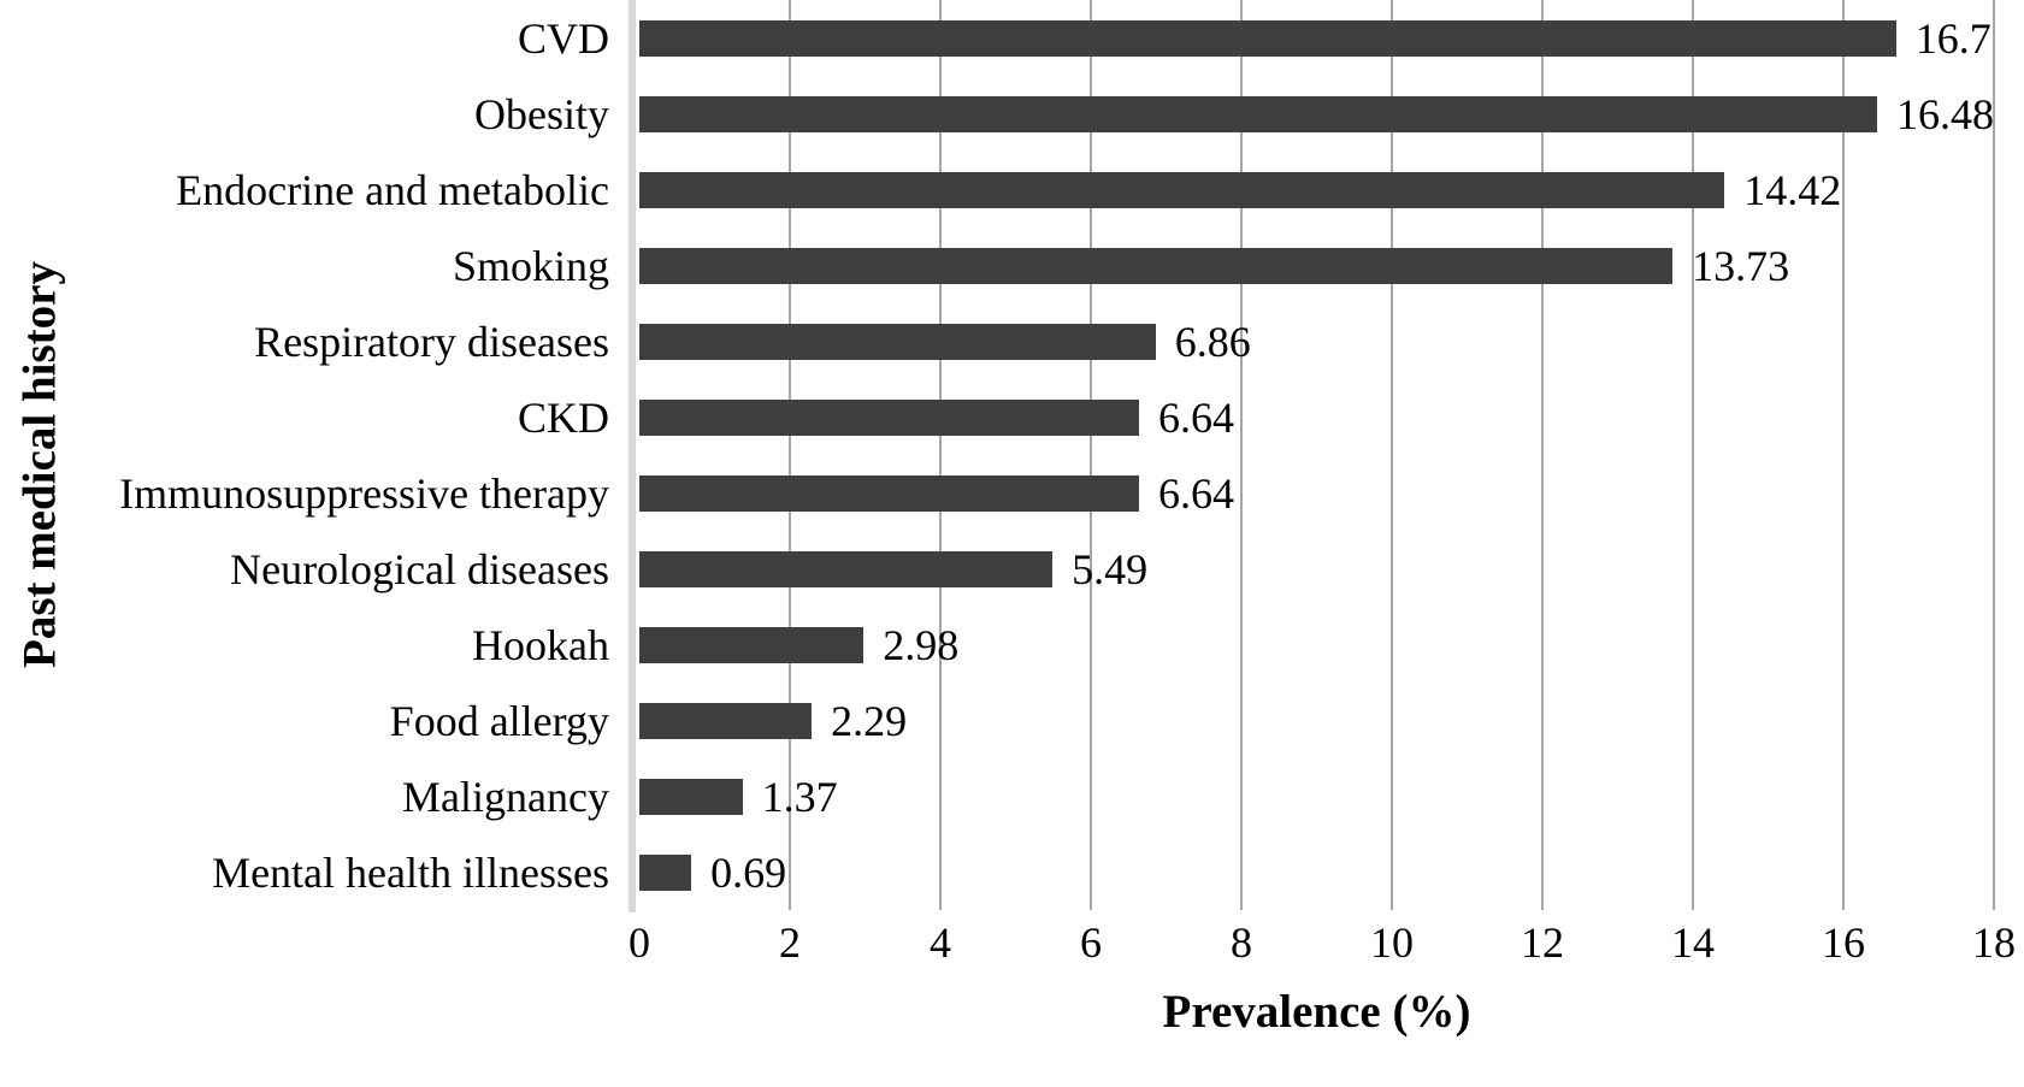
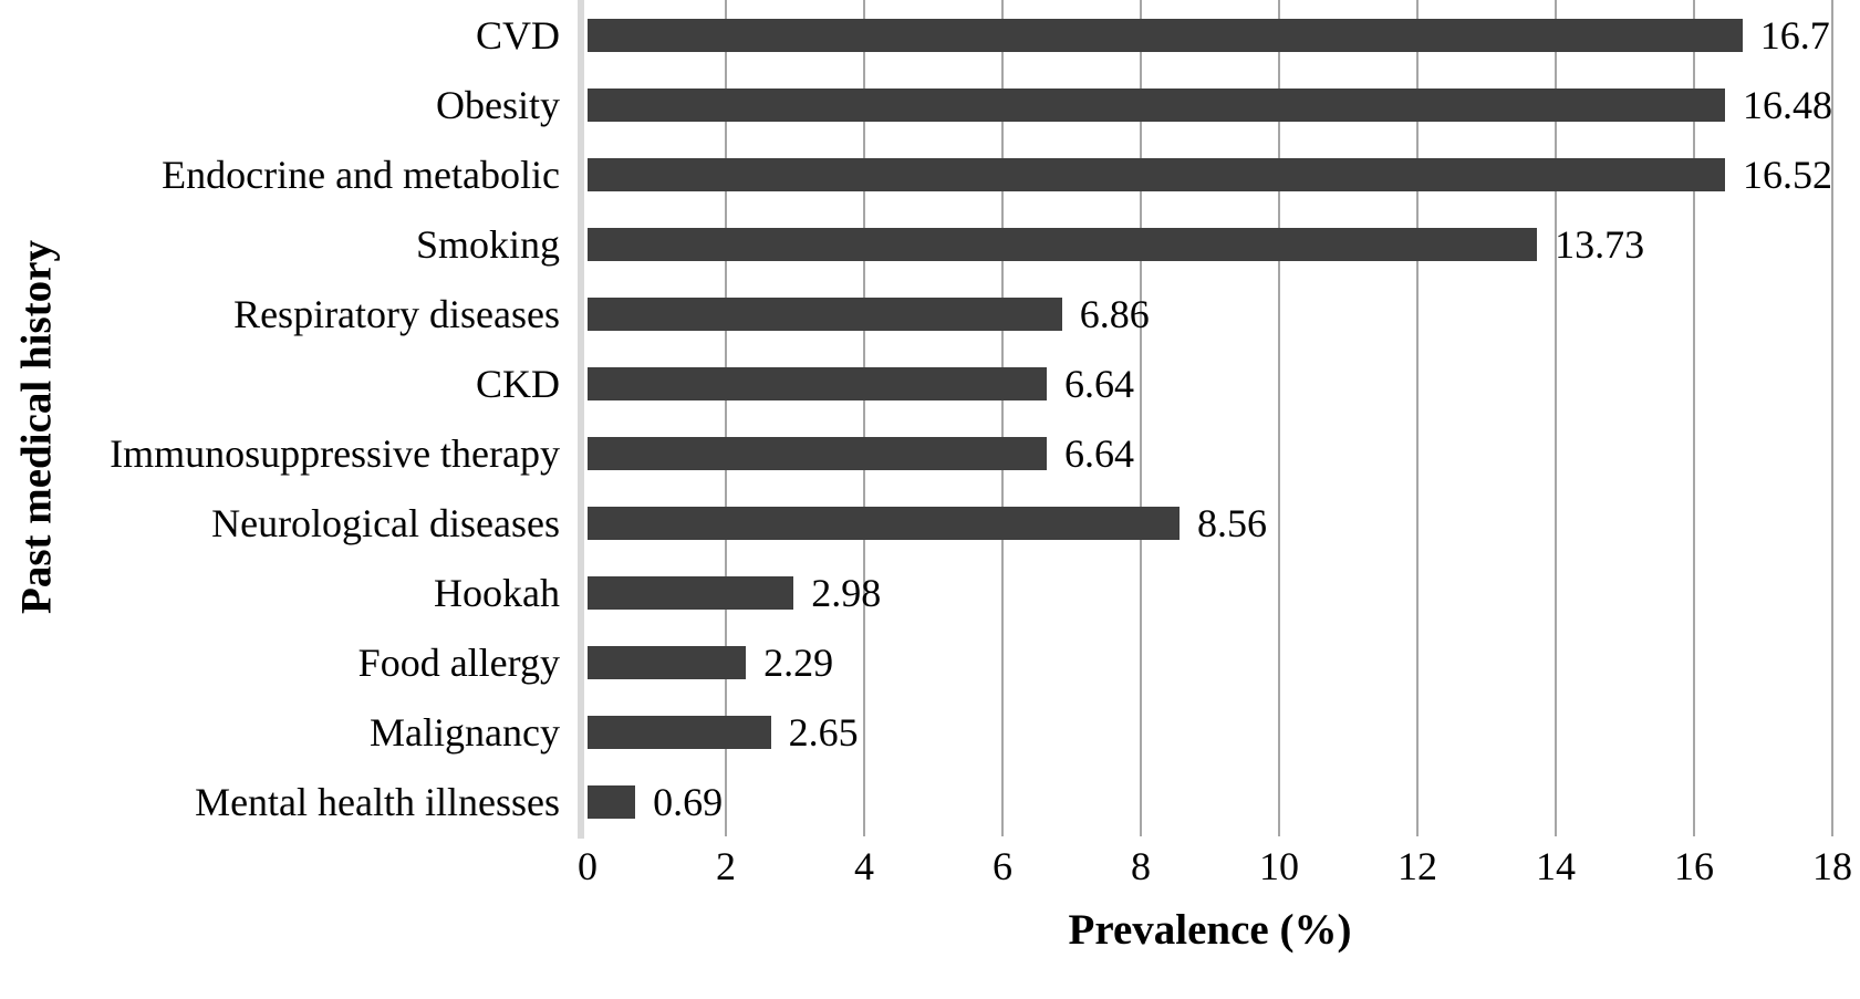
Endocrine and metabolic: 14.42 -> 16.52
Neurological diseases: 5.49 -> 8.56
Malignancy: 1.37 -> 2.65
